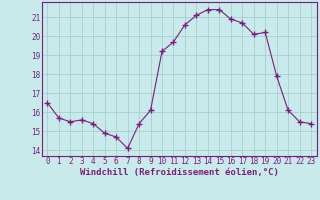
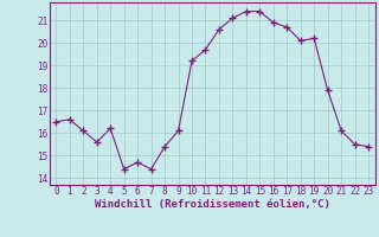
1: 15.7 -> 16.6
2: 15.5 -> 16.1
4: 15.4 -> 16.2
5: 14.9 -> 14.4
7: 14.1 -> 14.4
